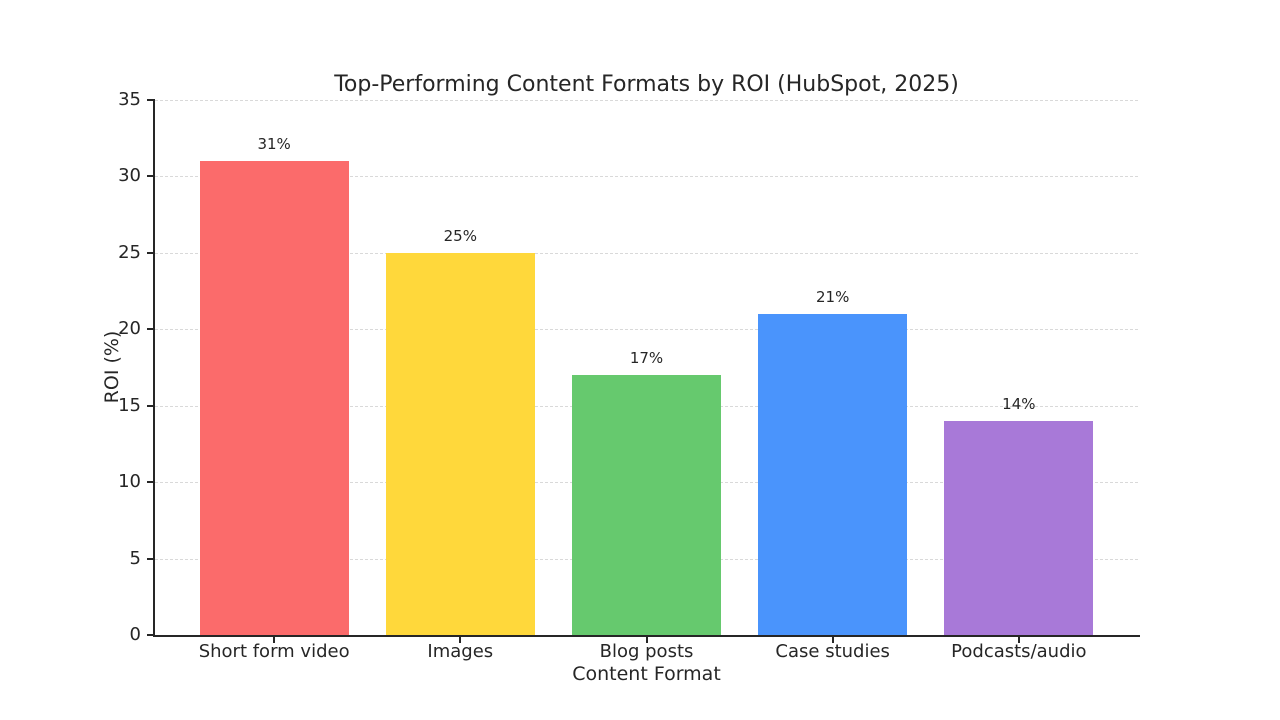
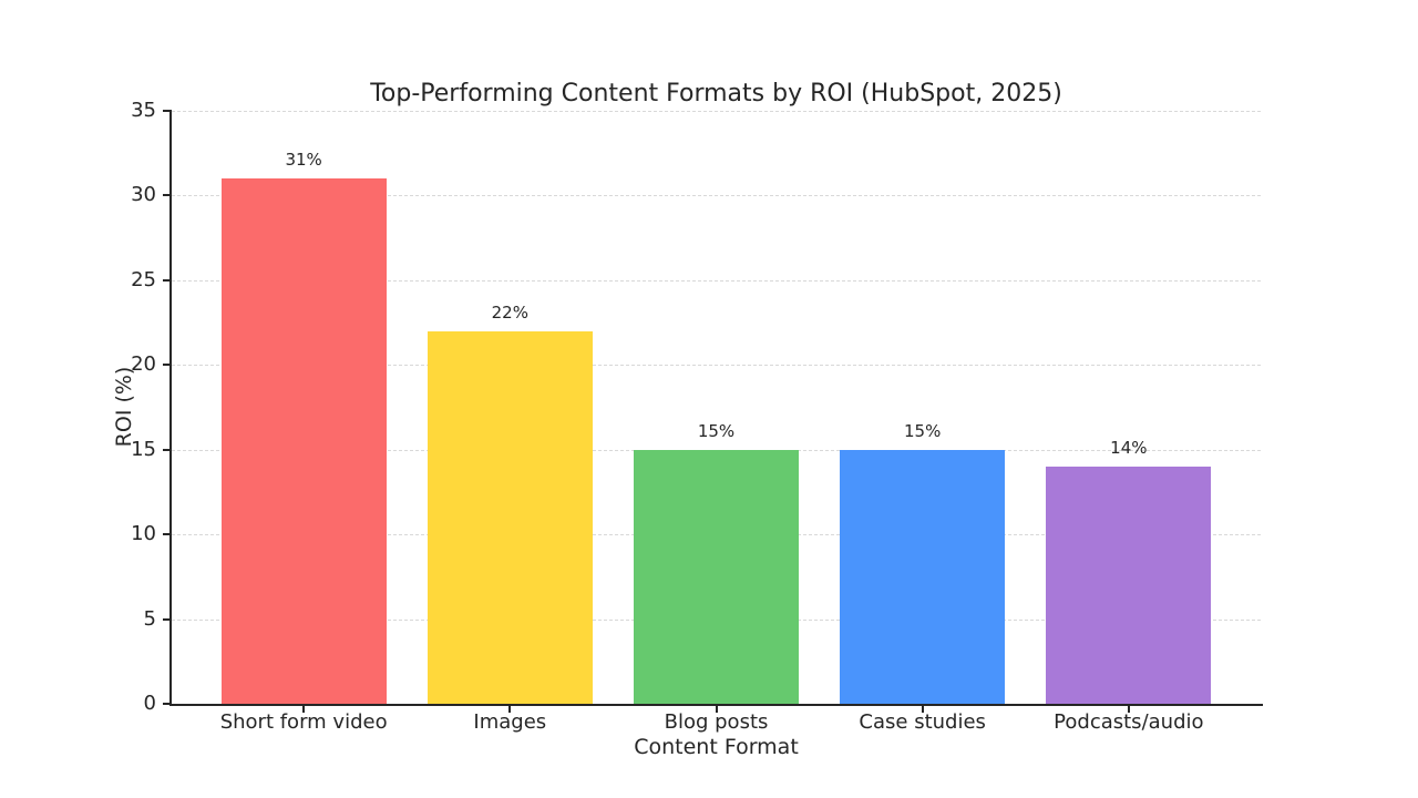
Images: 25% -> 22%
Blog posts: 17% -> 15%
Case studies: 21% -> 15%
